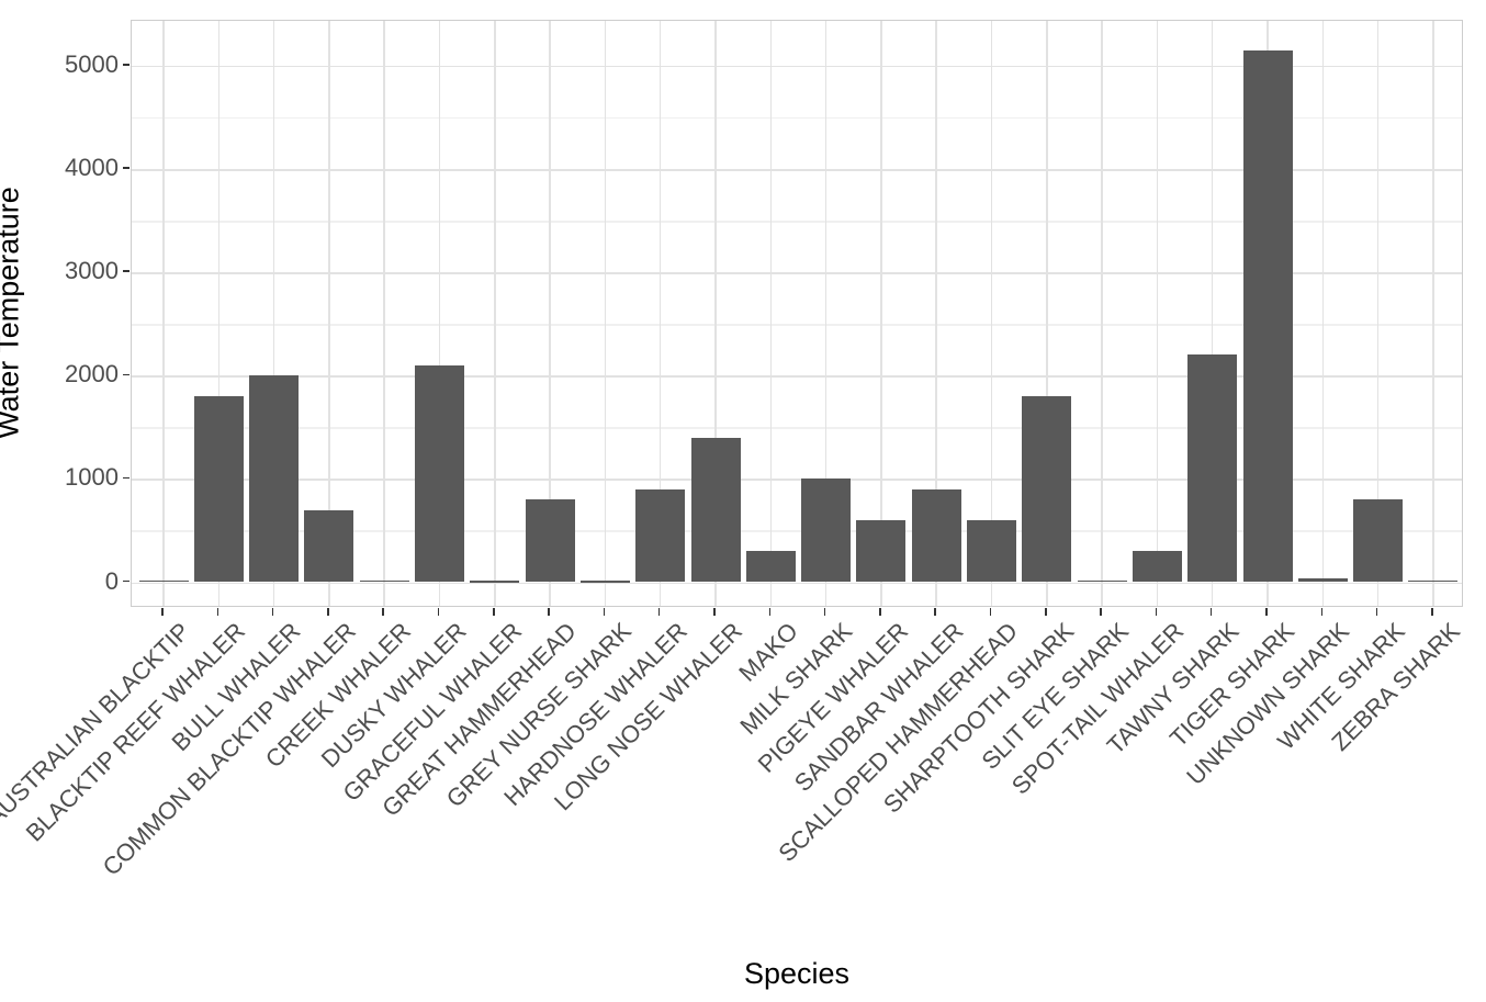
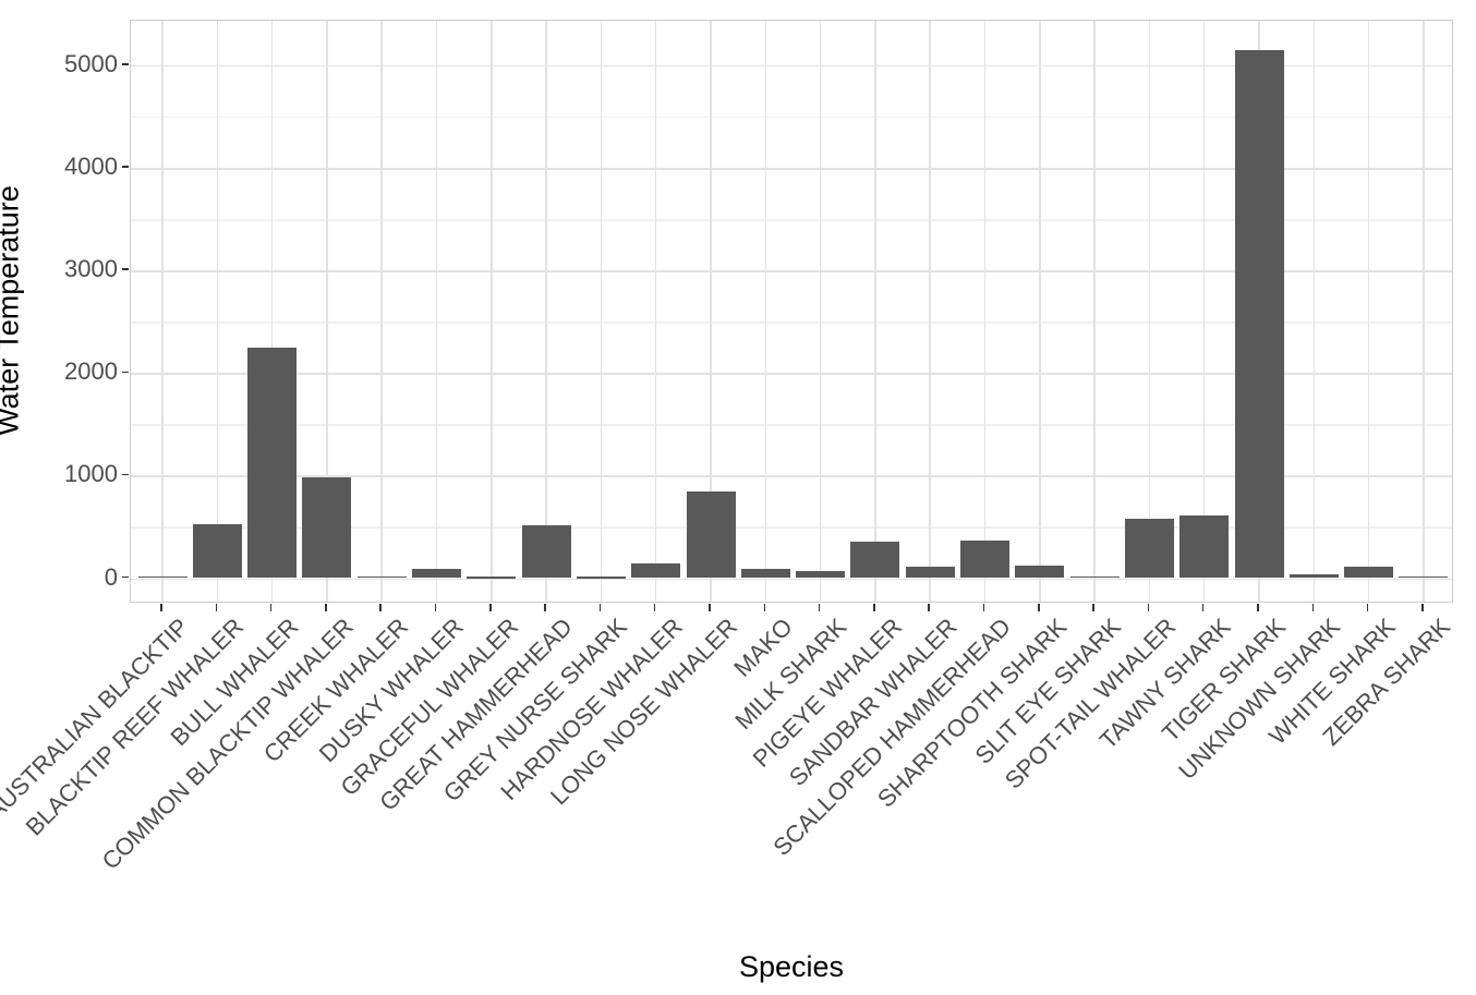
BLACKTIP REEF WHALER: 1800 -> 500
BULL WHALER: 2000 -> 2200
COMMON BLACKTIP WHALER: 700 -> 1000
DUSKY WHALER: 2100 -> 100
GREAT HAMMERHEAD: 800 -> 500
HARDNOSE WHALER: 900 -> 100
LONG NOSE WHALER: 1400 -> 800
MAKO: 300 -> 100
MILK SHARK: 1000 -> 100
PIGEYE WHALER: 600 -> 400
SANDBAR WHALER: 900 -> 100
SCALLOPED HAMMERHEAD: 600 -> 400
SHARPTOOTH SHARK: 1800 -> 100
SPOT-TAIL WHALER: 300 -> 600
TAWNY SHARK: 2200 -> 600
WHITE SHARK: 800 -> 100
